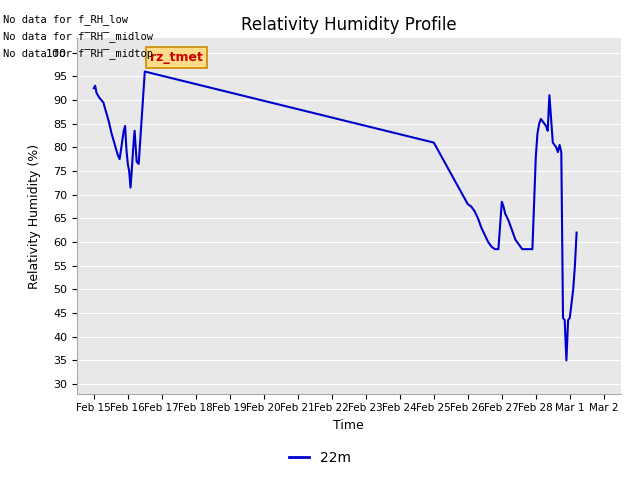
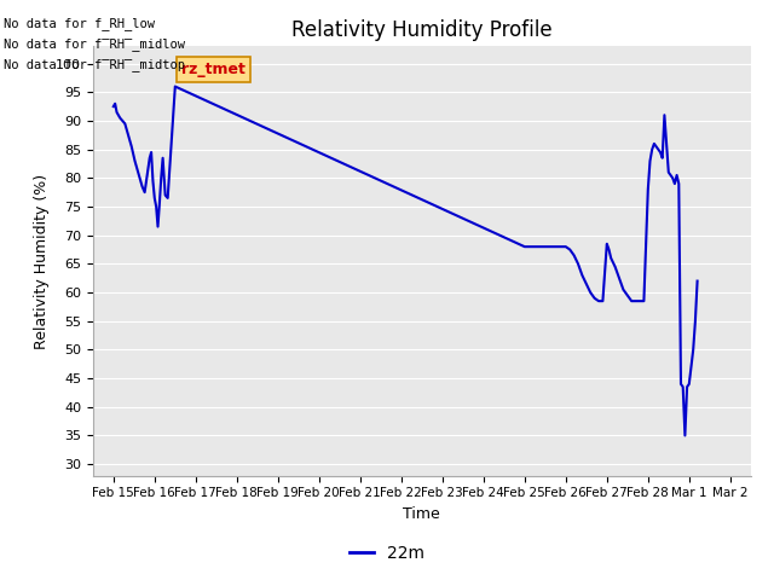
Feb 25: 81.0 -> 68.0
